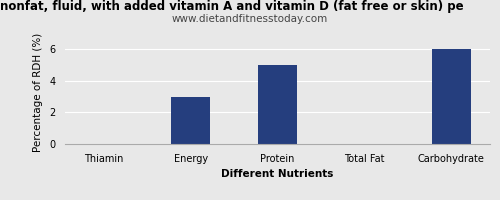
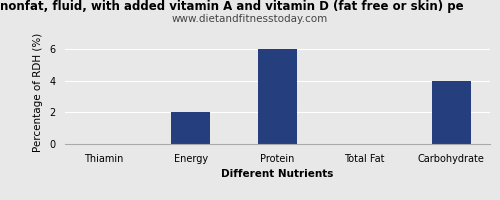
Energy: 3 -> 2
Protein: 5 -> 6
Carbohydrate: 6 -> 4
